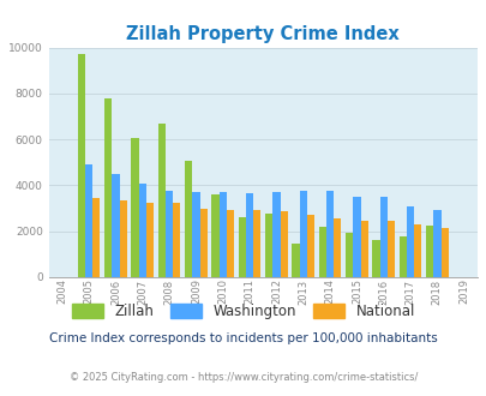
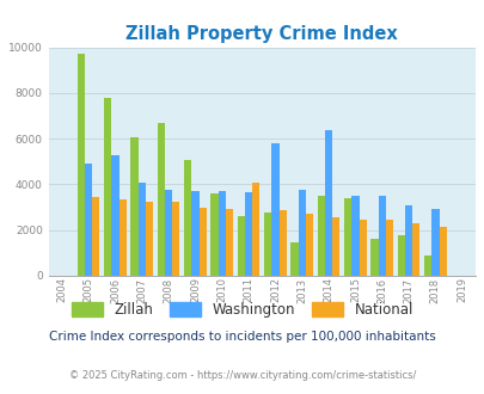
Washington/2006: 4500 -> 5300
National/2011: 2900 -> 4100
Washington/2012: 3700 -> 5800
Zillah/2014: 2200 -> 3500
Washington/2014: 3800 -> 6400
Zillah/2015: 2000 -> 3400
Zillah/2018: 2200 -> 900
